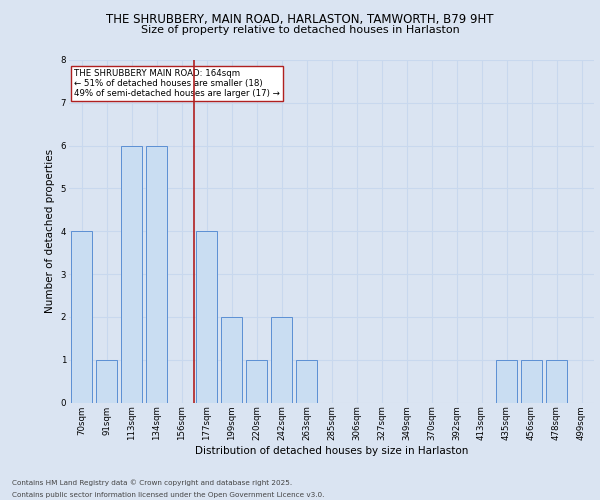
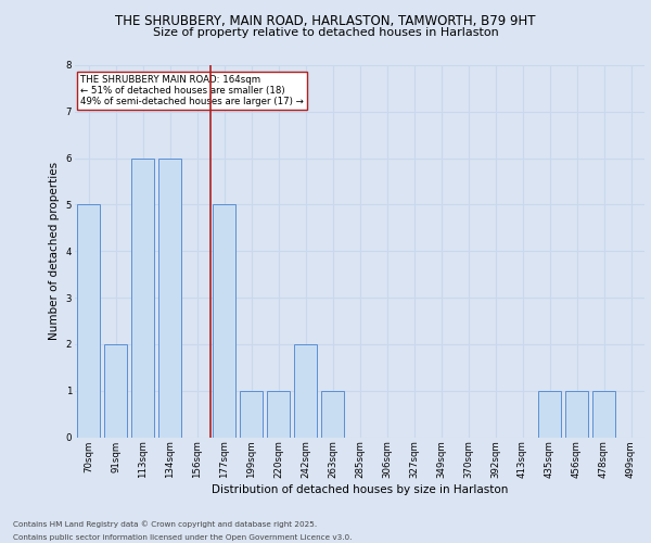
70sqm: 4 -> 5
91sqm: 1 -> 2
177sqm: 4 -> 5
199sqm: 2 -> 1
